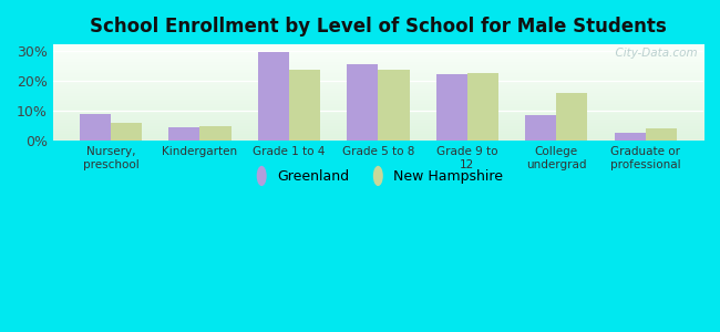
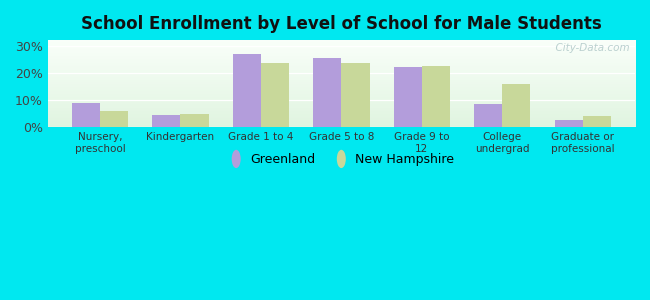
Greenland/Grade 1 to 4: 29.5% -> 27.0%
